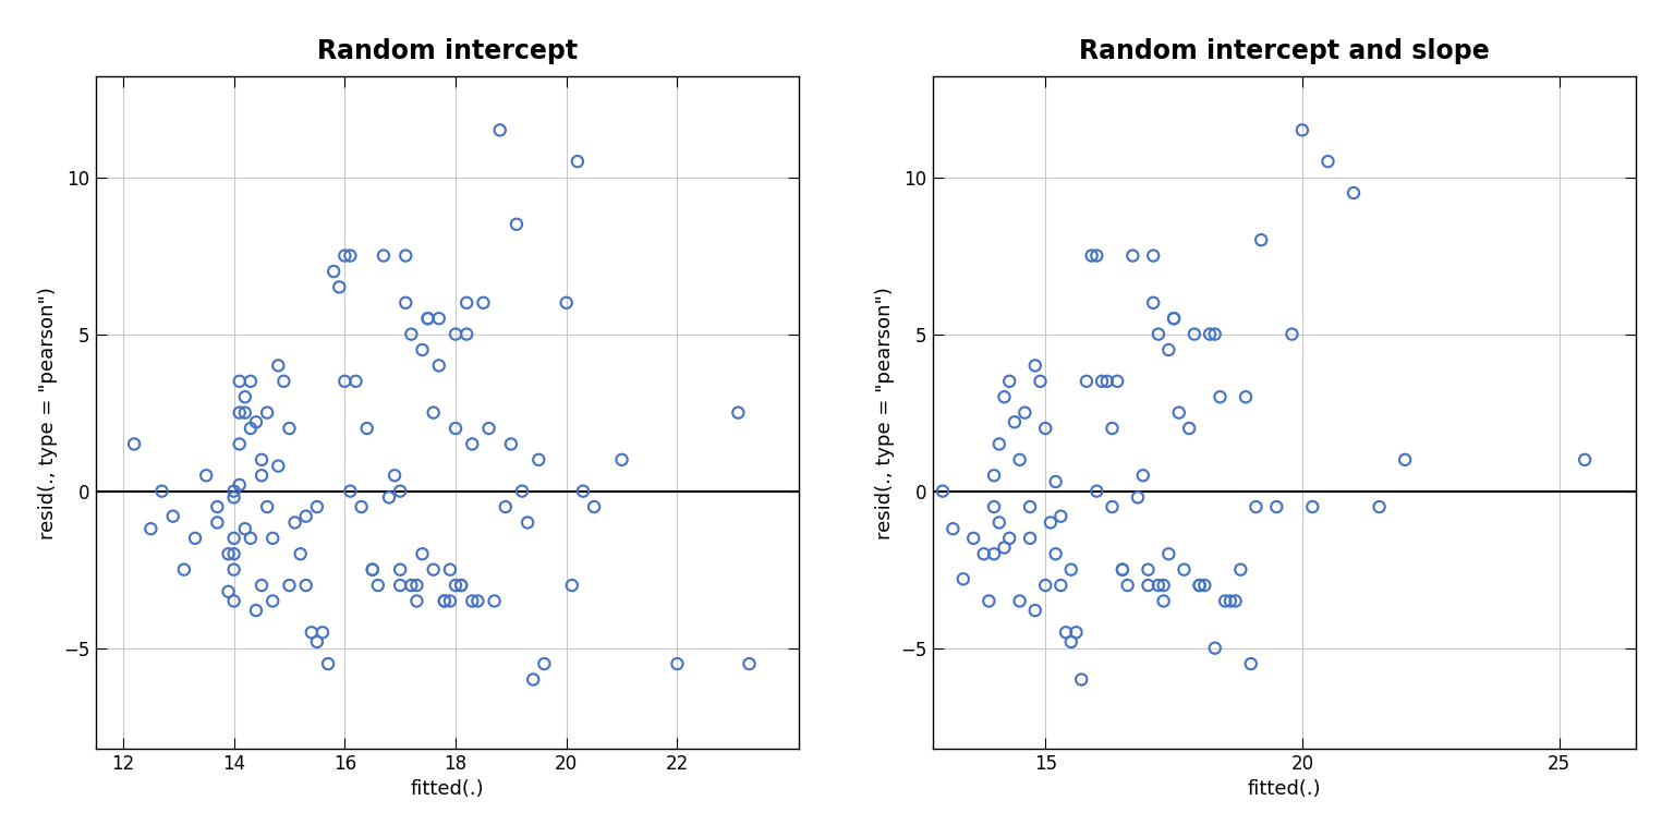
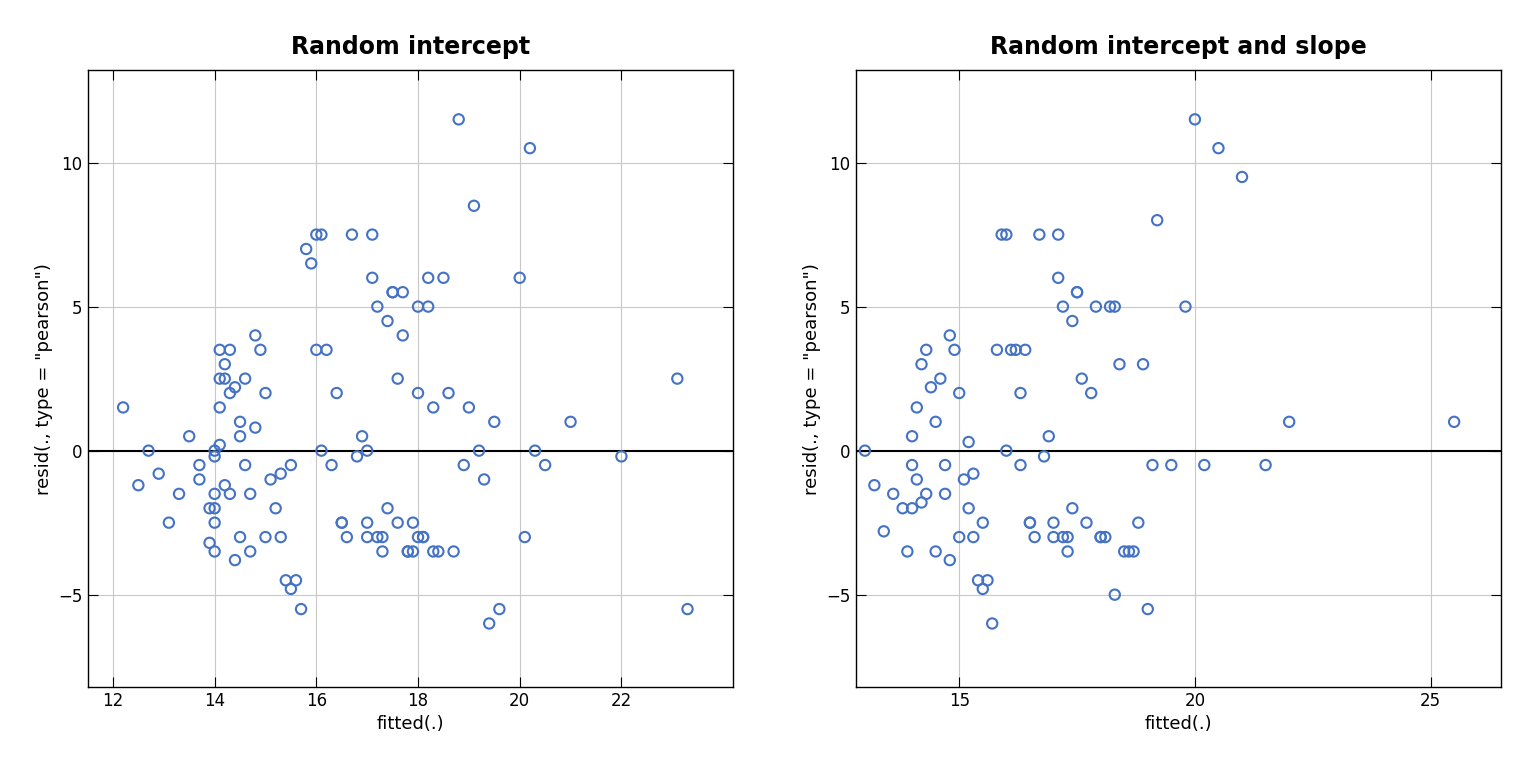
Random intercept/22: -5.5 -> -0.2
